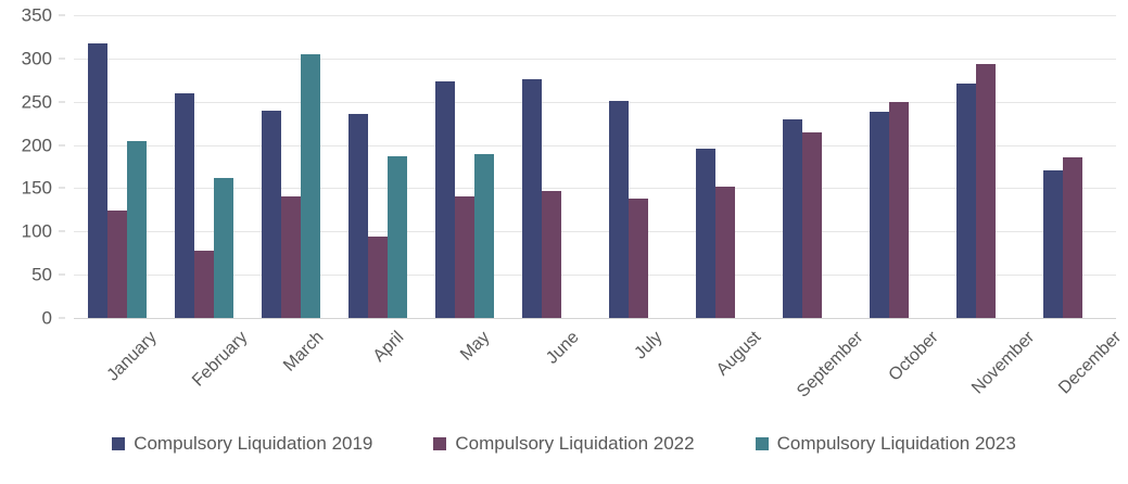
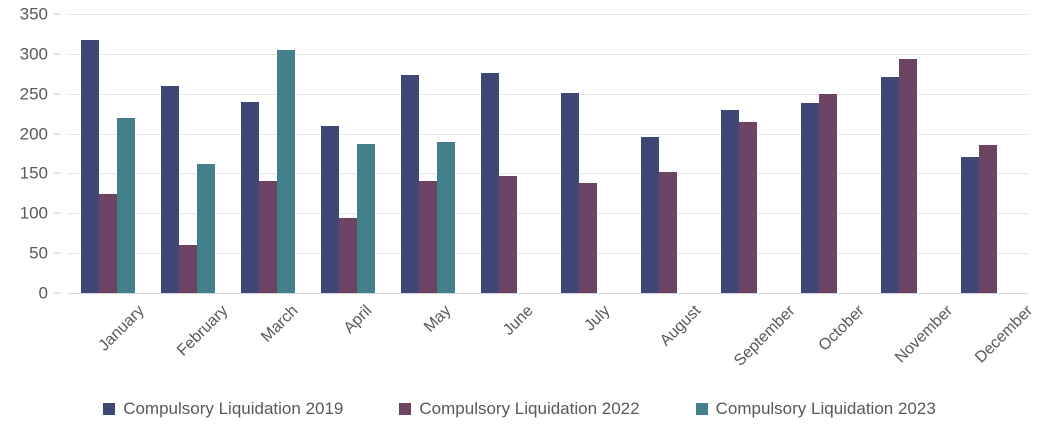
Compulsory Liquidation 2023/January: 200 -> 220
Compulsory Liquidation 2022/February: 80 -> 60
Compulsory Liquidation 2019/April: 240 -> 210
